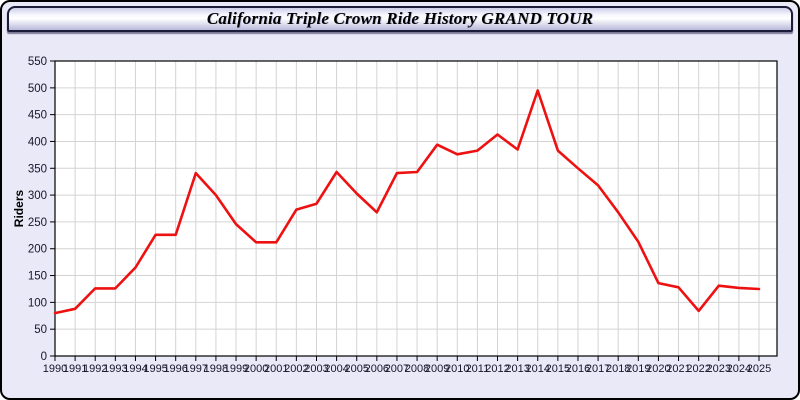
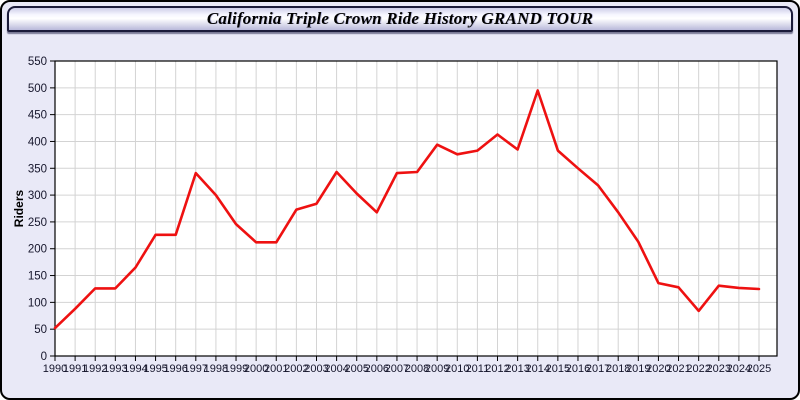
1990: 80 -> 50
